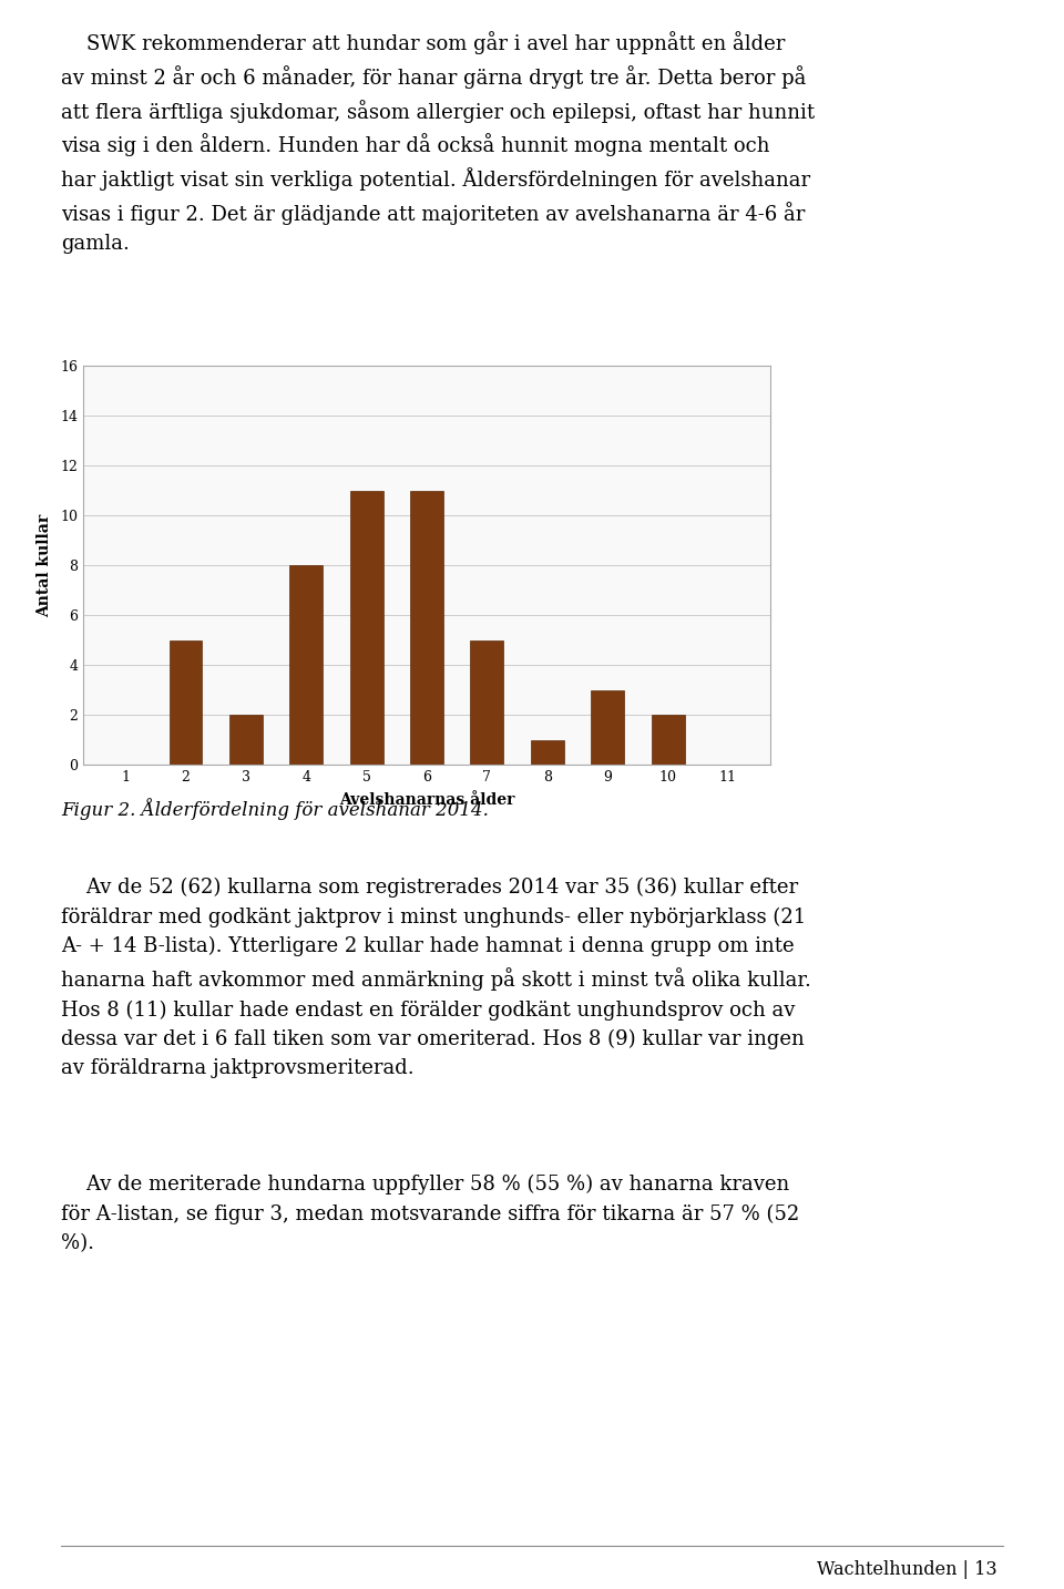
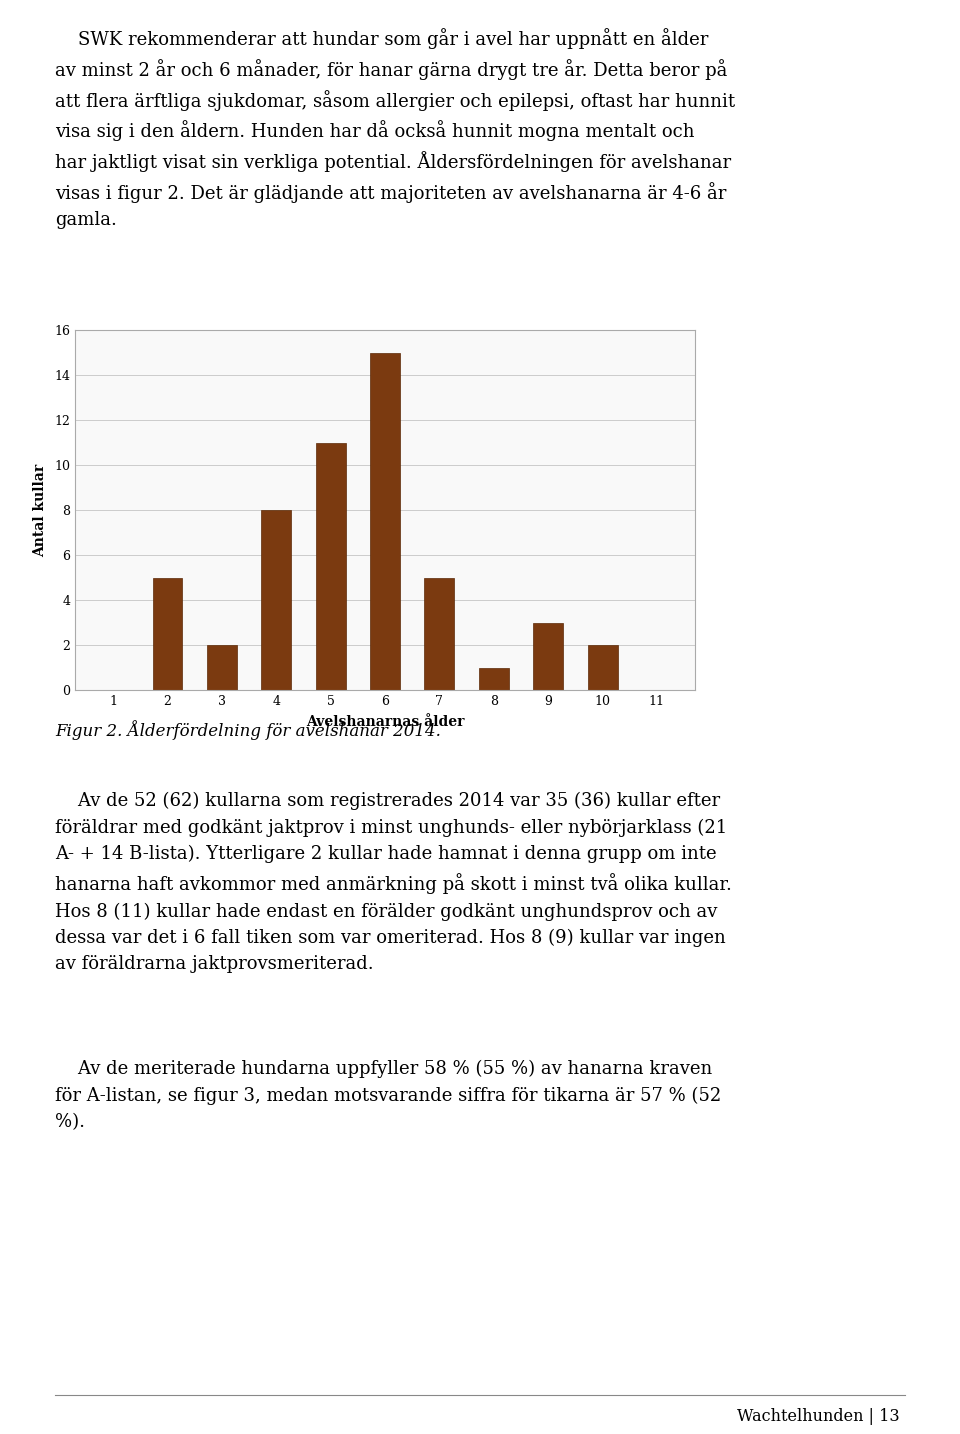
6: 11 -> 15
